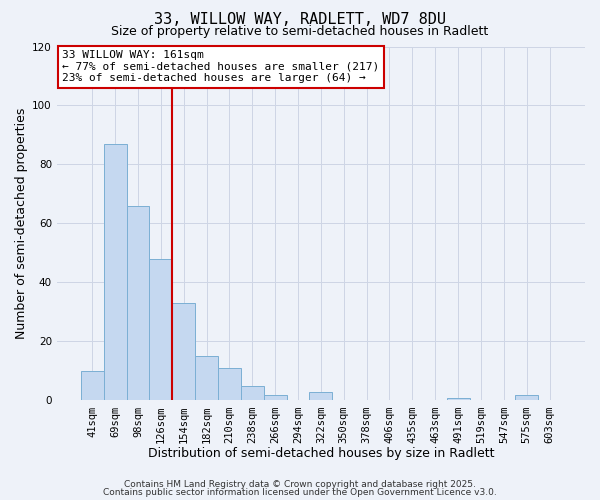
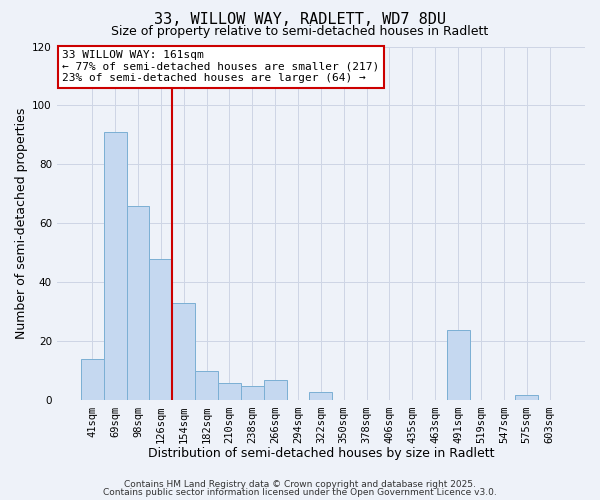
41sqm: 10 -> 14
69sqm: 87 -> 91
182sqm: 15 -> 10
210sqm: 11 -> 6
266sqm: 2 -> 7
491sqm: 1 -> 24
